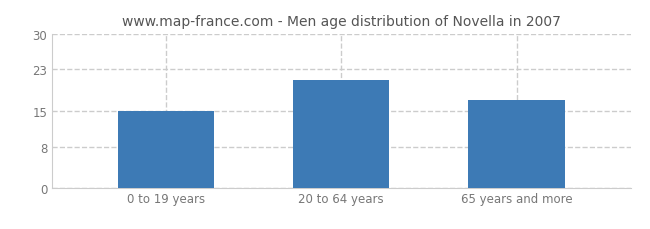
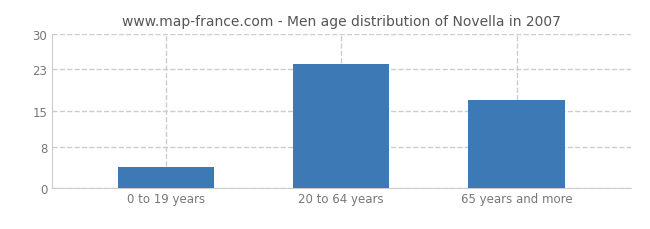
0 to 19 years: 15 -> 4
20 to 64 years: 21 -> 24
